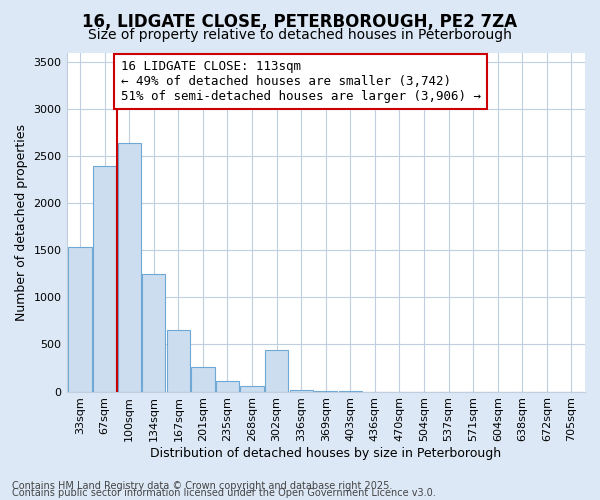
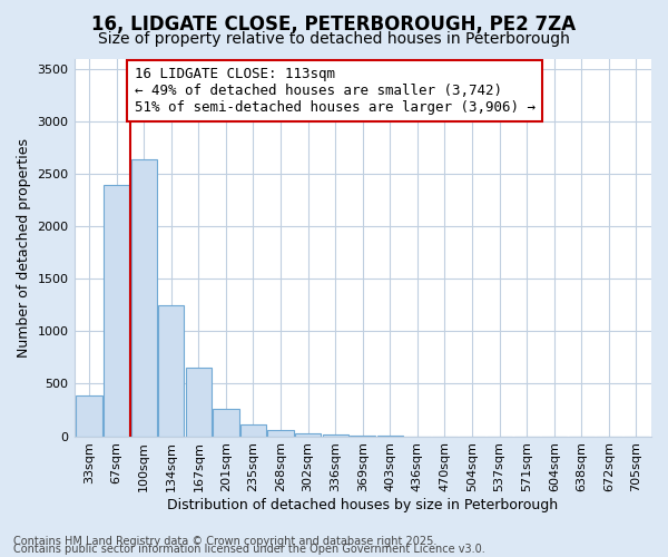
33sqm: 1540 -> 390
302sqm: 440 -> 20
